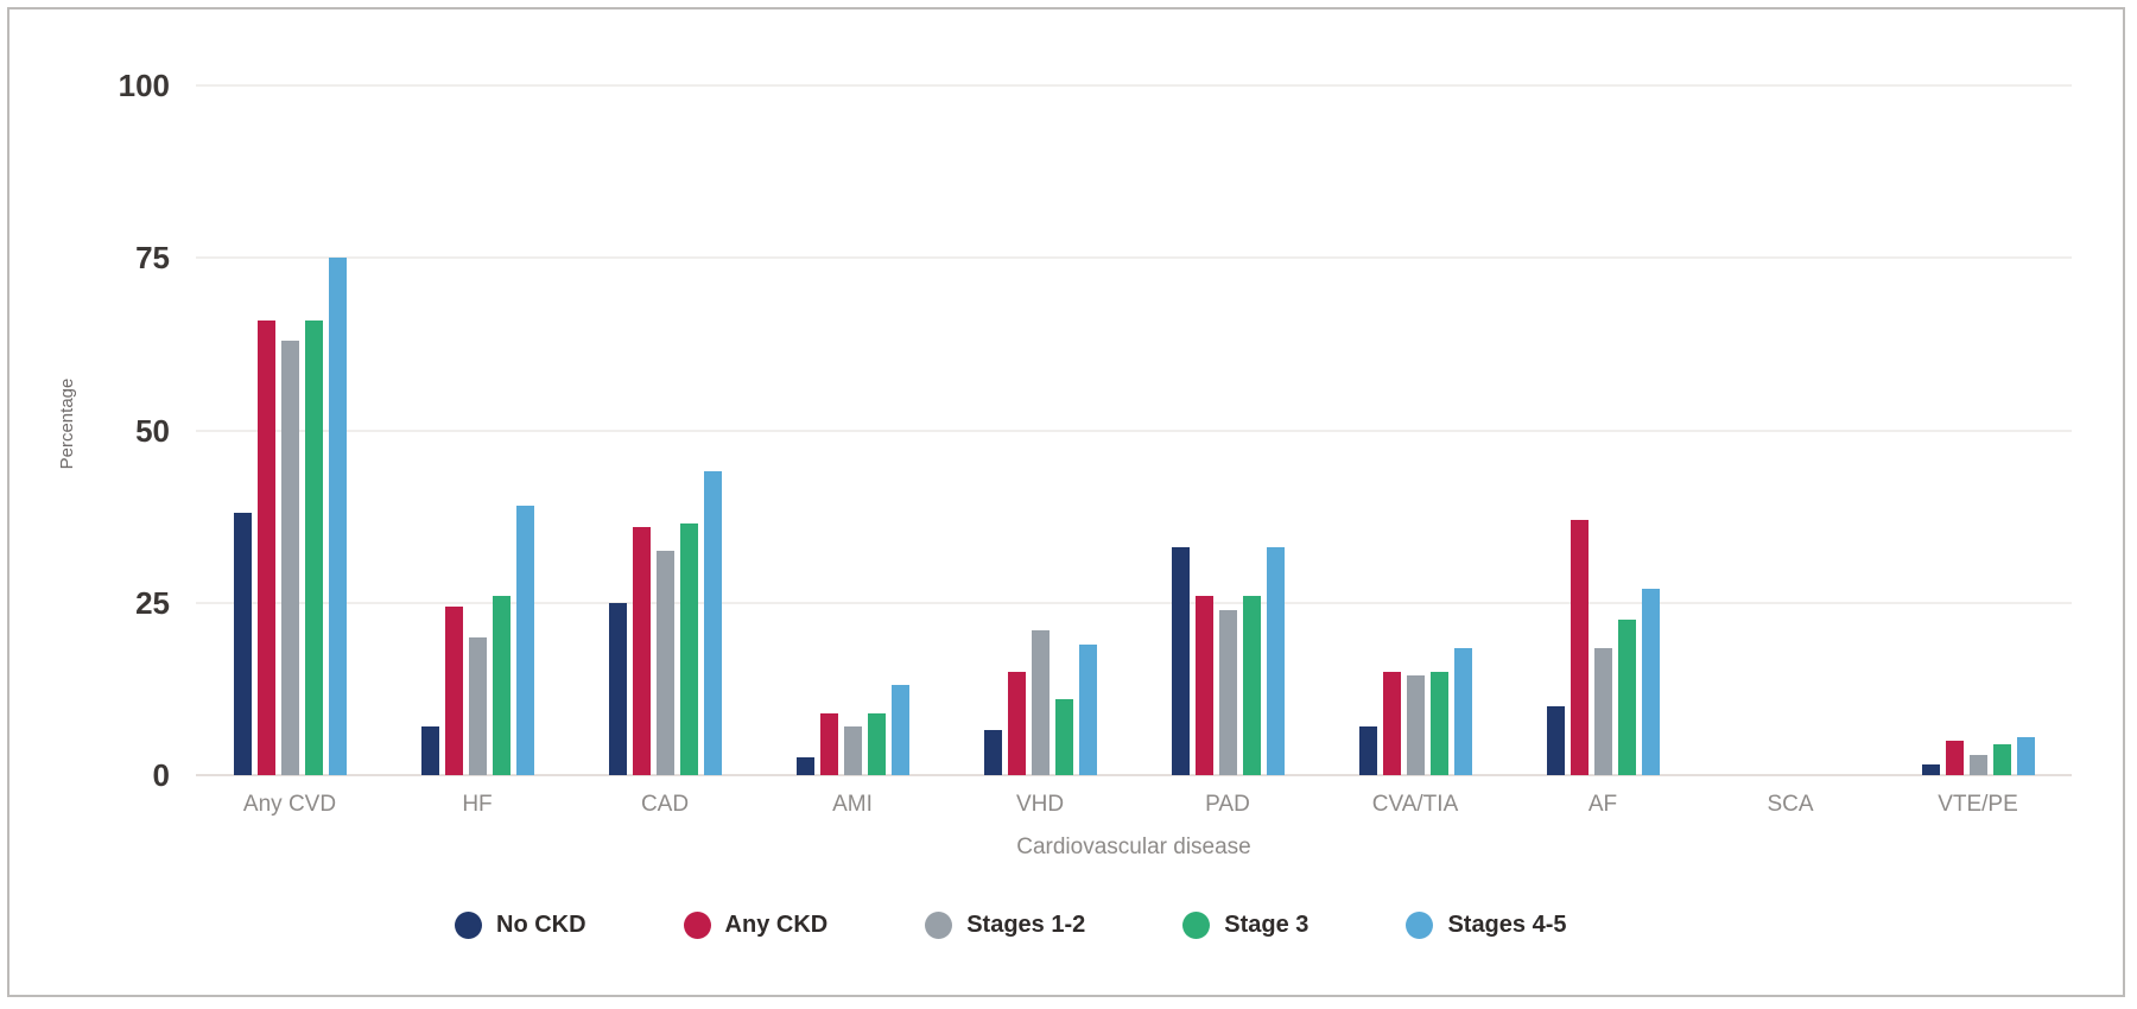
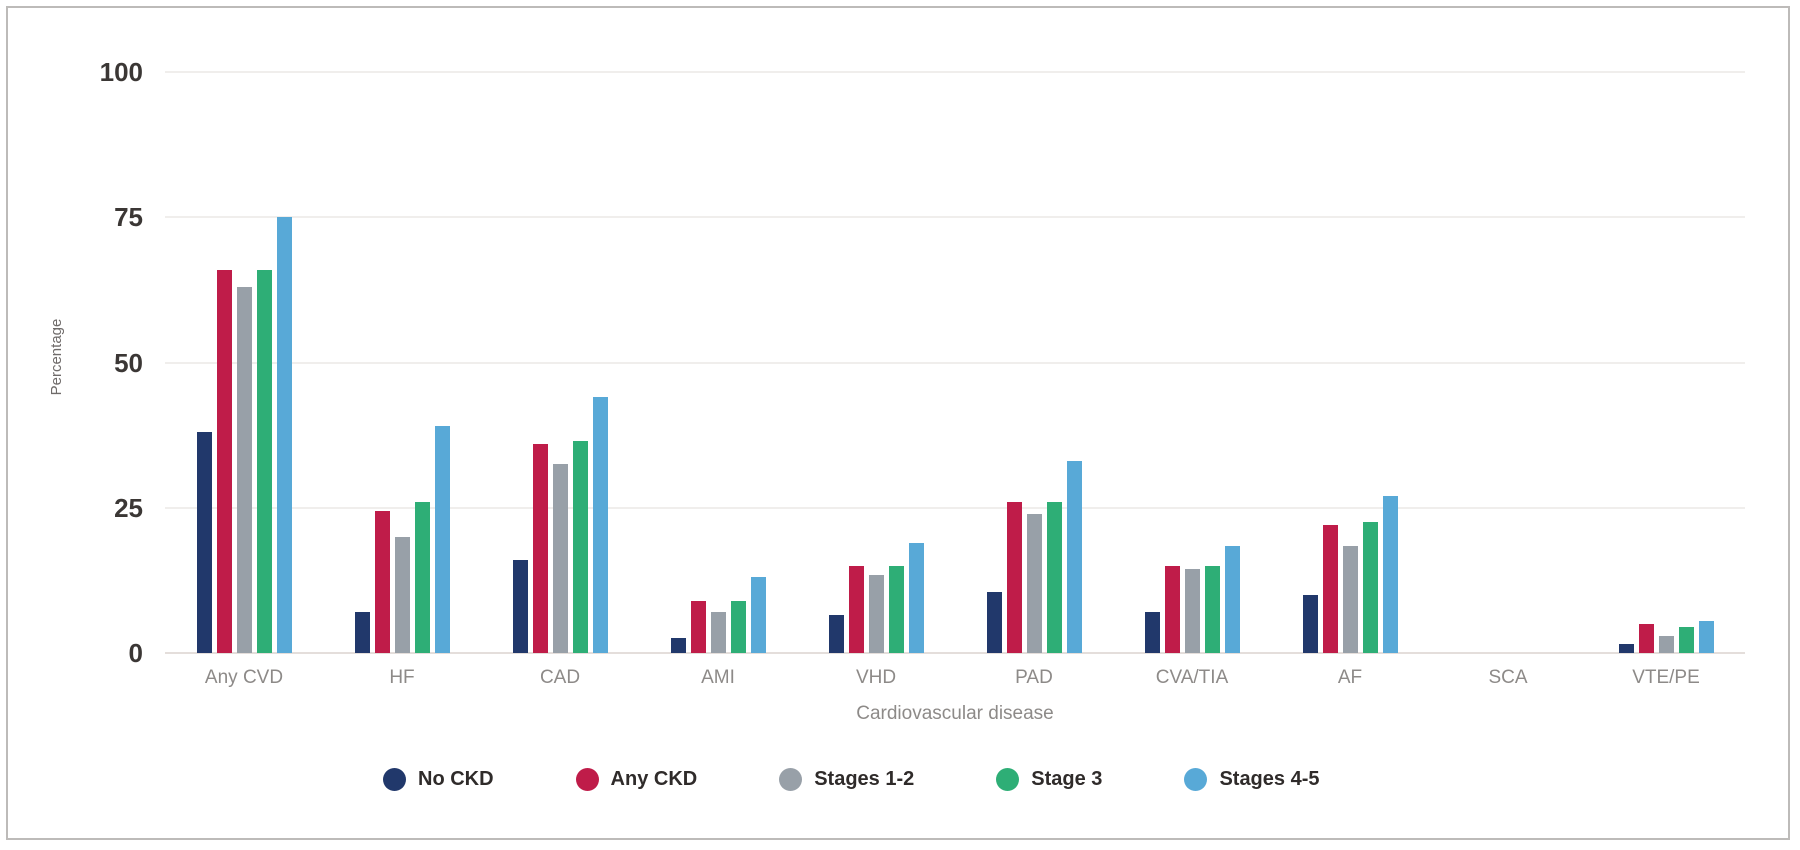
No CKD/CAD: 25 -> 16
Stages 1-2/VHD: 21 -> 14
Stage 3/VHD: 11 -> 15
No CKD/PAD: 33 -> 10
Any CKD/AF: 37 -> 22
